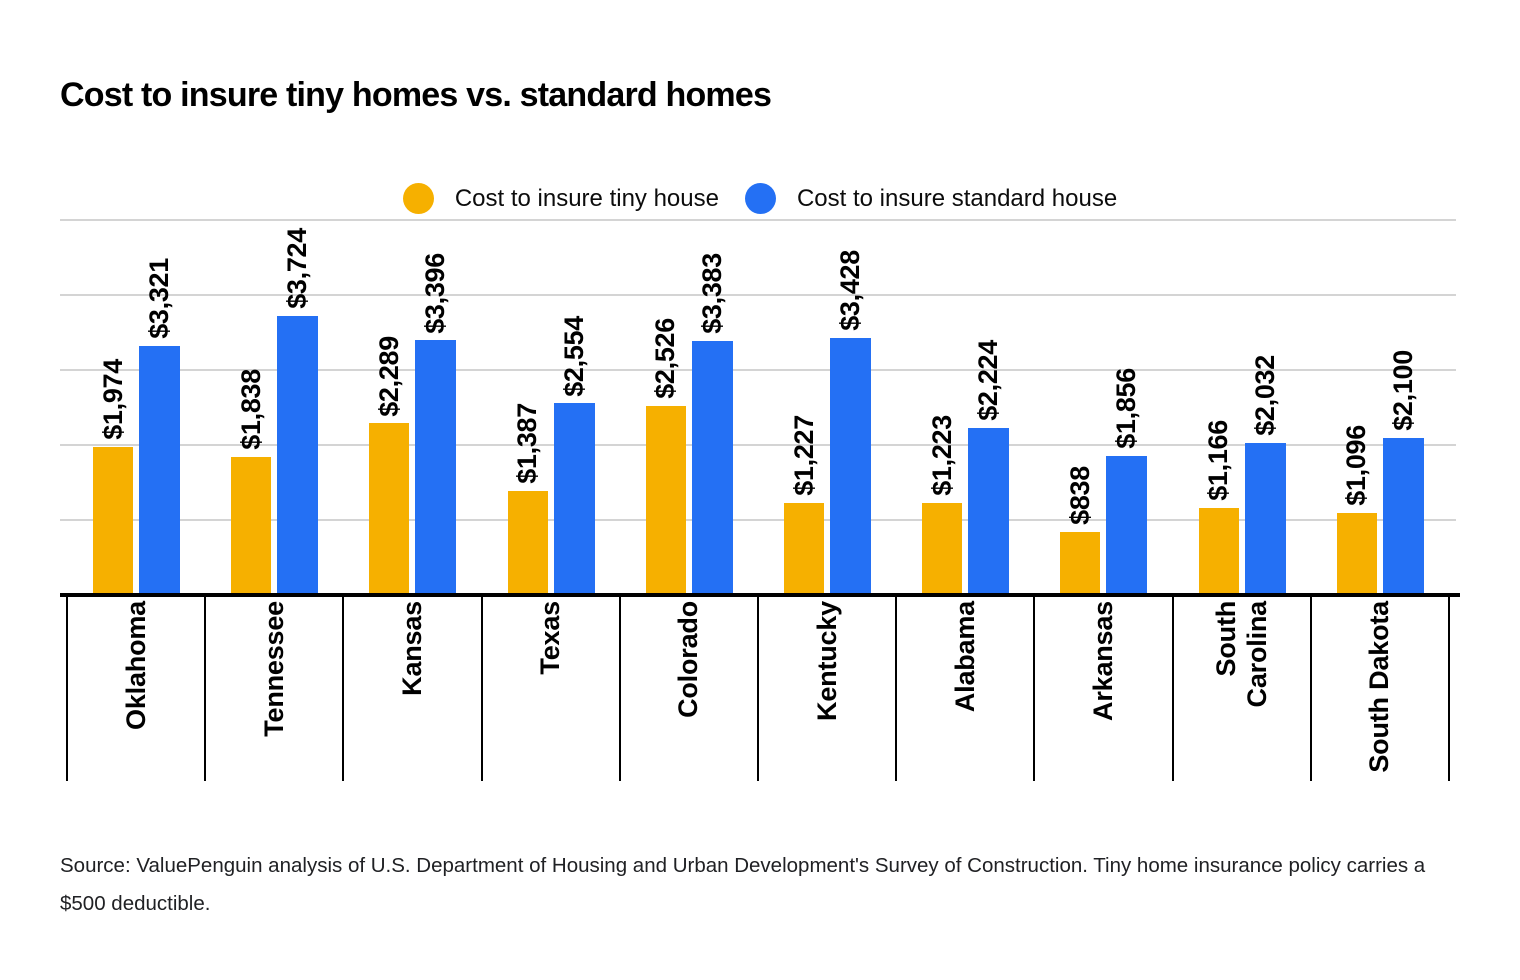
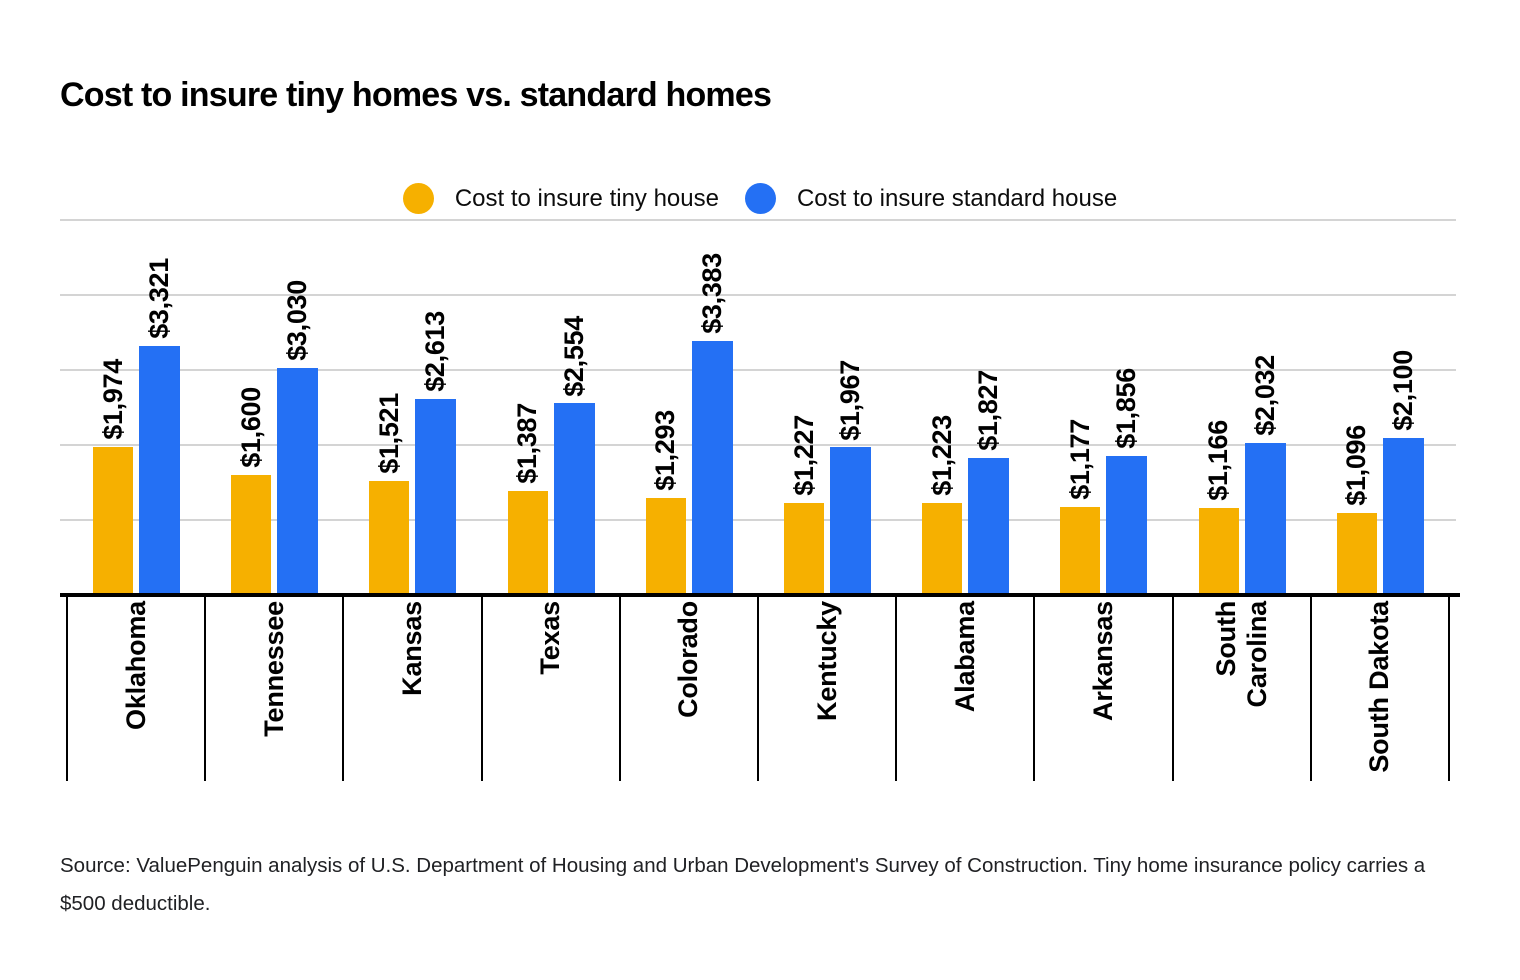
Cost to insure tiny house/Tennessee: $1,838 -> $1,600
Cost to insure standard house/Tennessee: $3,724 -> $3,030
Cost to insure tiny house/Kansas: $2,289 -> $1,521
Cost to insure standard house/Kansas: $3,396 -> $2,613
Cost to insure tiny house/Colorado: $2,526 -> $1,293
Cost to insure standard house/Kentucky: $3,428 -> $1,967
Cost to insure standard house/Alabama: $2,224 -> $1,827
Cost to insure tiny house/Arkansas: $838 -> $1,177
